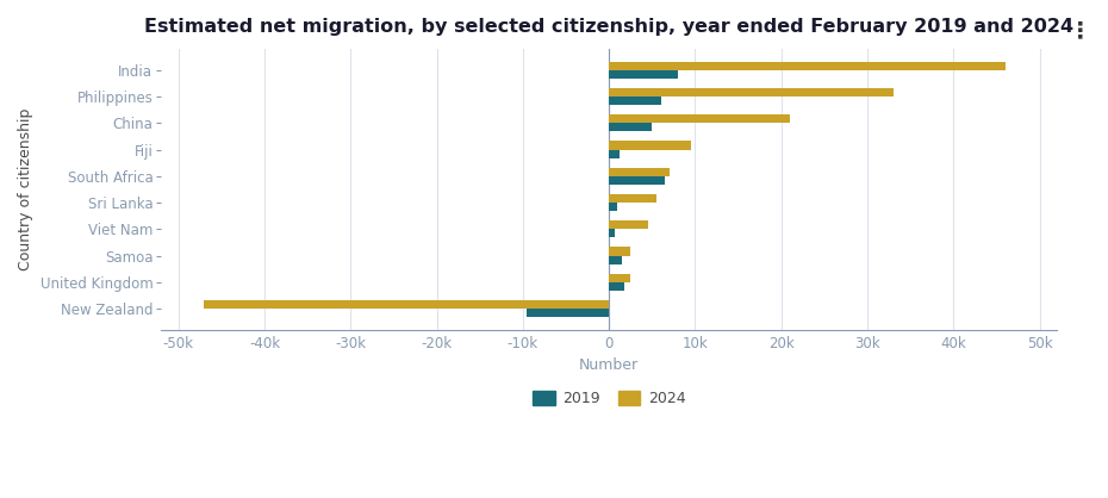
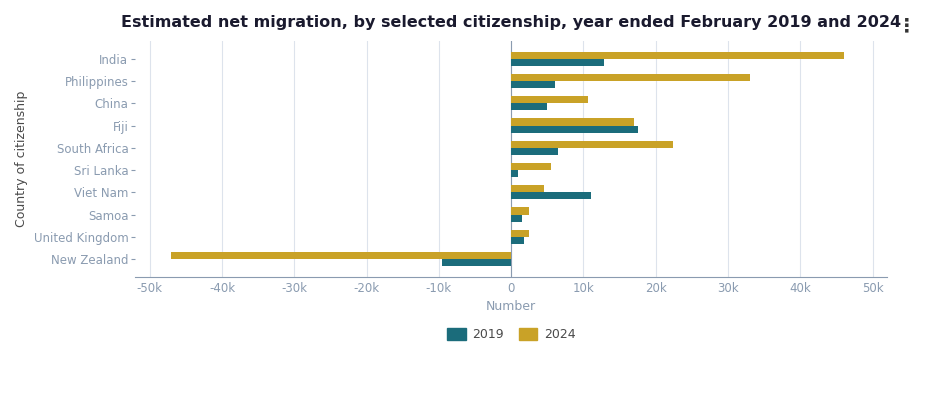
2019/India: 8.0k -> 12.8k
2024/China: 21.0k -> 10.6k
2024/Fiji: 9.5k -> 17.0k
2019/Fiji: 1.2k -> 17.6k
2024/South Africa: 7.0k -> 22.4k
2019/Viet Nam: 0.7k -> 11.0k
